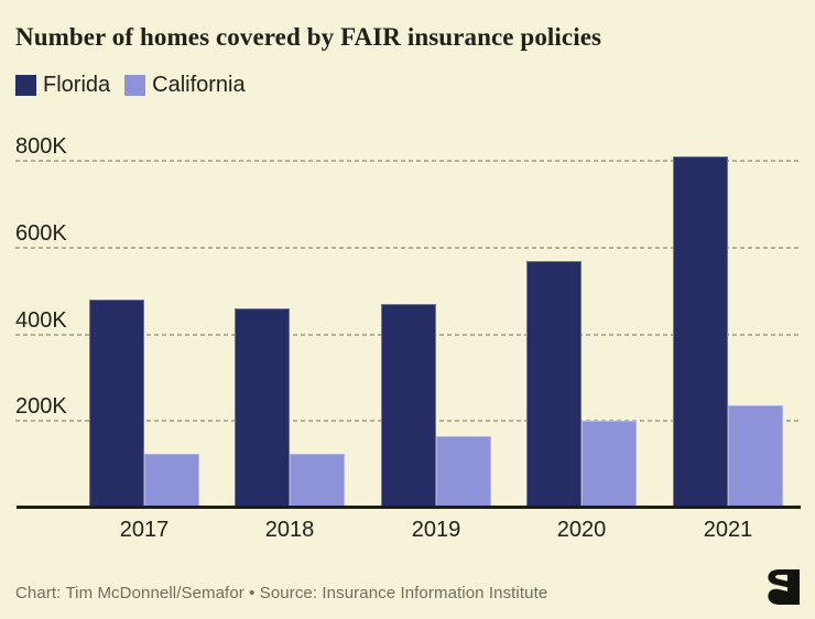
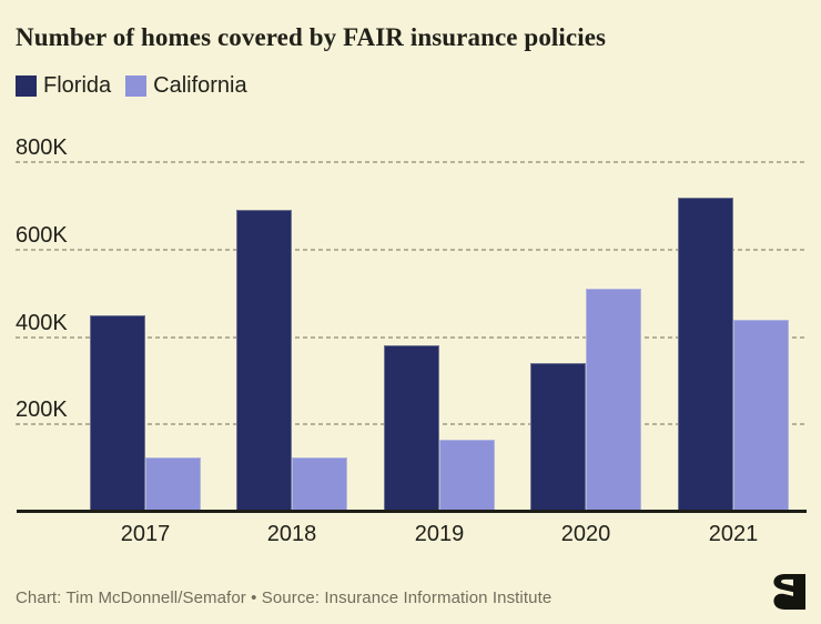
Florida/2017: 480K -> 450K
Florida/2018: 460K -> 690K
Florida/2019: 470K -> 380K
Florida/2020: 570K -> 340K
California/2020: 200K -> 510K
Florida/2021: 810K -> 720K
California/2021: 240K -> 440K
